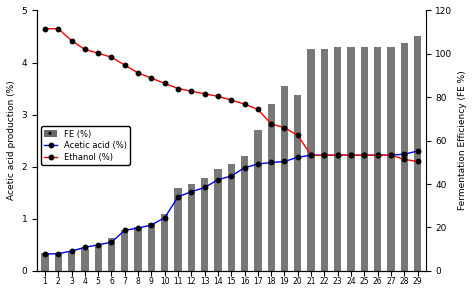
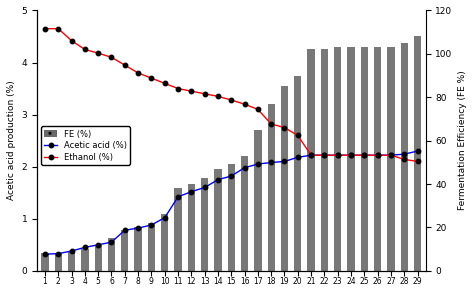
FE (%)/20: 81 -> 90
